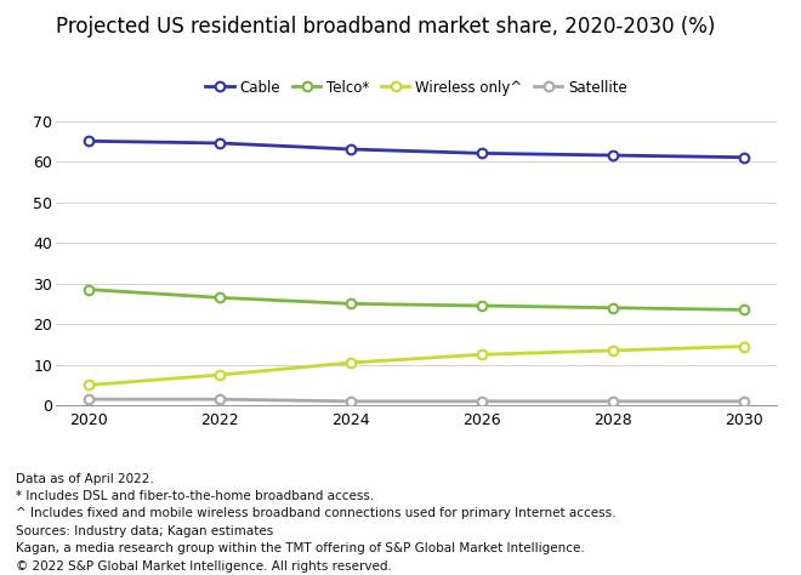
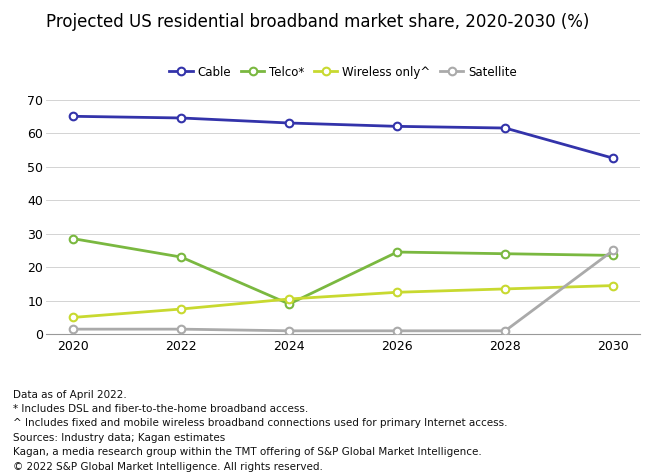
Telco*/2022: 26.5 -> 23.0
Telco*/2024: 25.0 -> 9.0
Cable/2030: 61.0 -> 52.5
Satellite/2030: 1.0 -> 25.0
